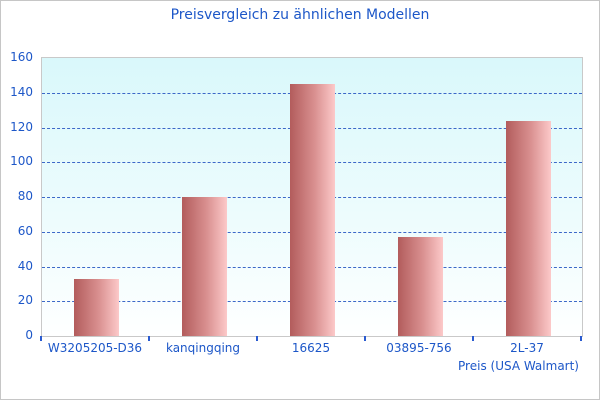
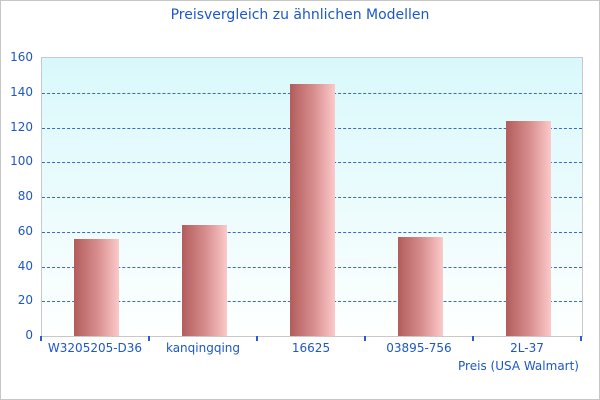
W3205205-D36: 33 -> 56
kanqingqing: 80 -> 64
